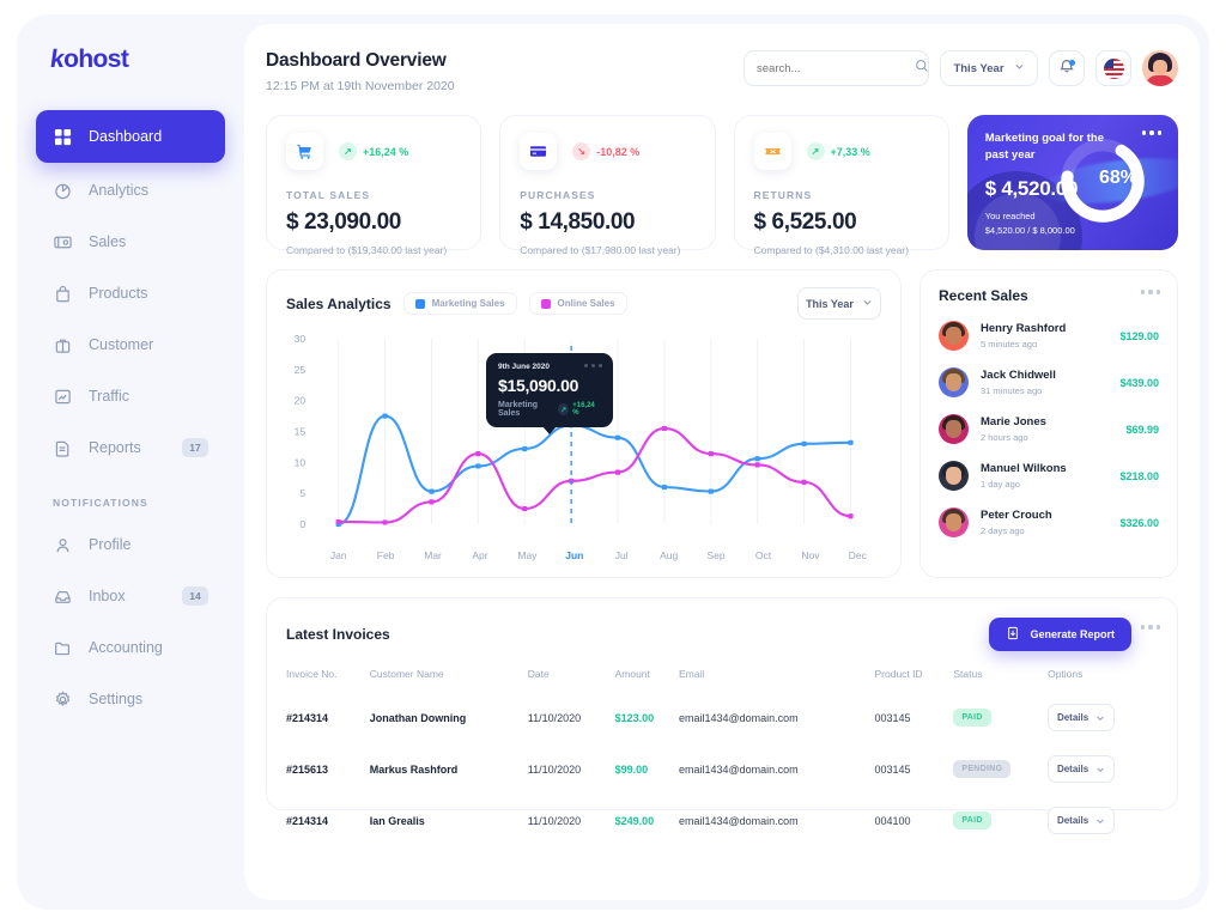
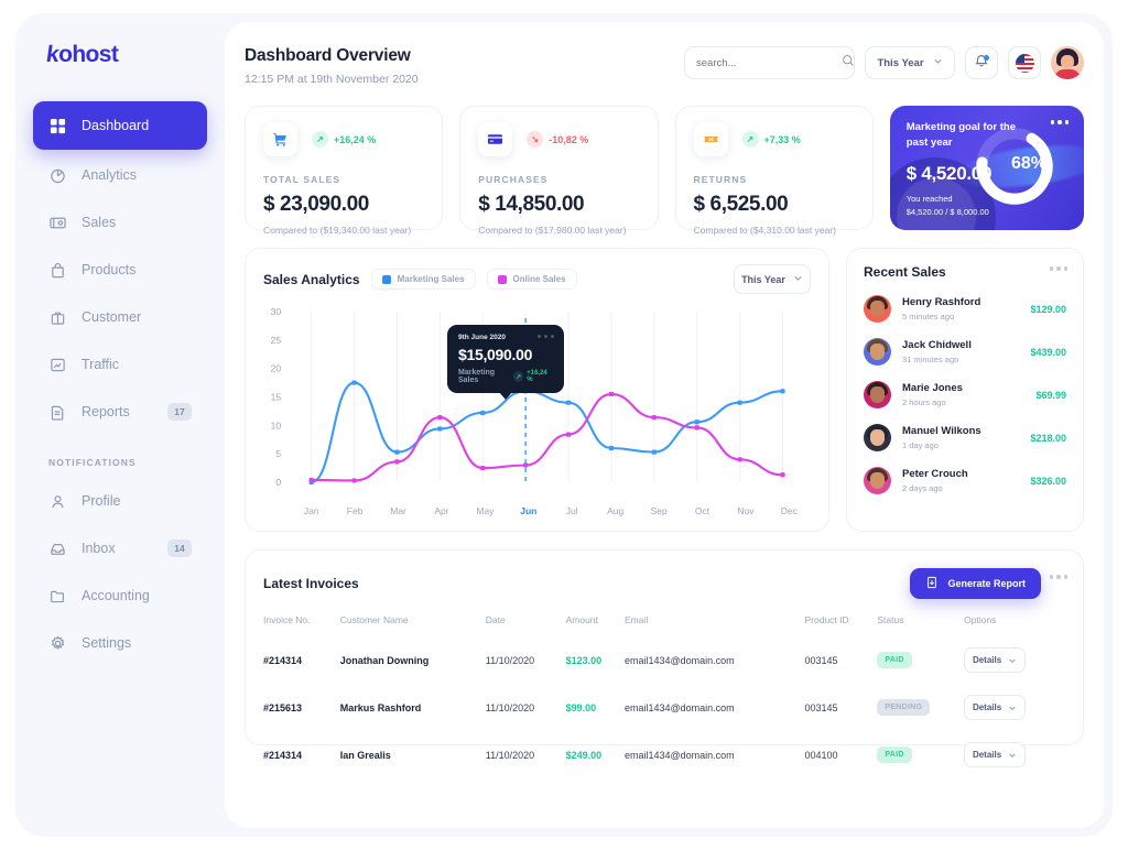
Online Sales/Jun: 7 -> 3
Marketing Sales/Nov: 13 -> 14
Online Sales/Nov: 7 -> 4
Marketing Sales/Dec: 13 -> 16
